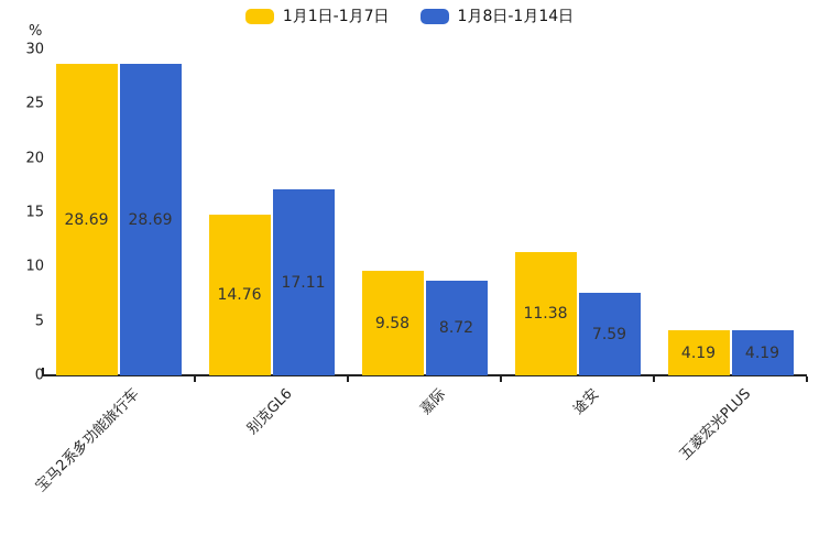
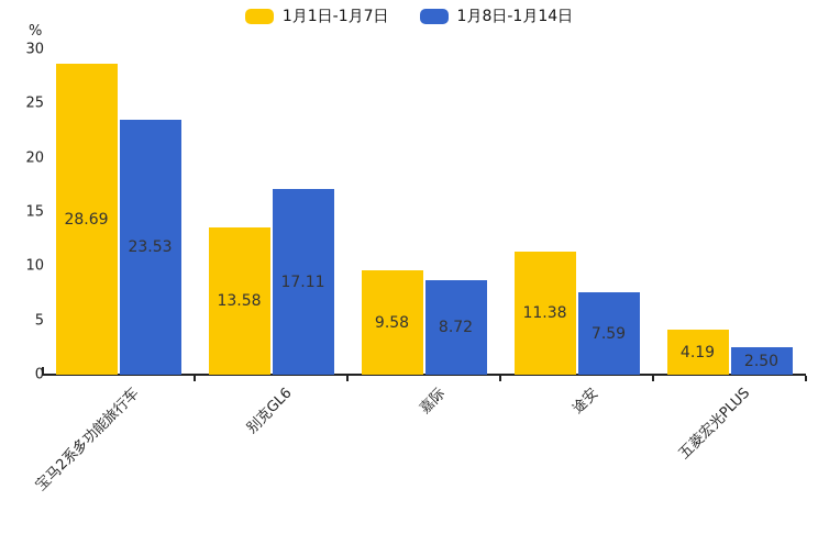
1月8日-1月14日/宝马2系多功能旅行车: 28.69 -> 23.53
1月1日-1月7日/别克GL6: 14.76 -> 13.58
1月8日-1月14日/五菱宏光PLUS: 4.19 -> 2.50
